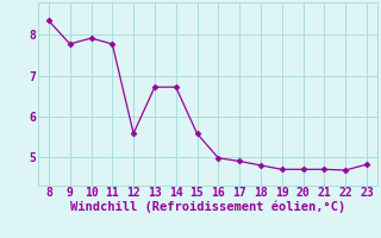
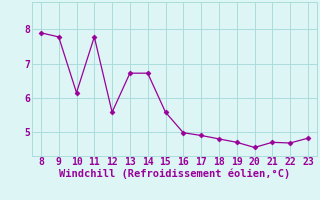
8: 8.35 -> 7.90
10: 7.92 -> 6.15
20: 4.70 -> 4.55
